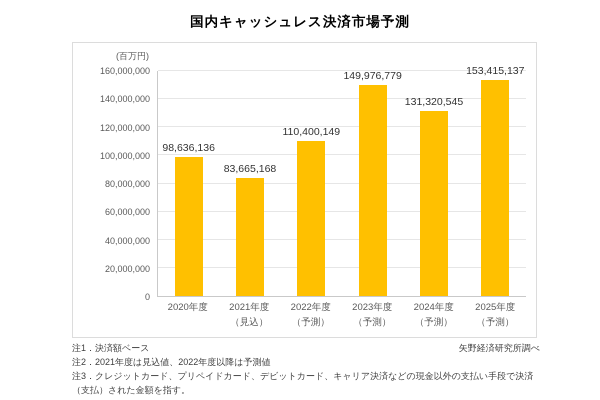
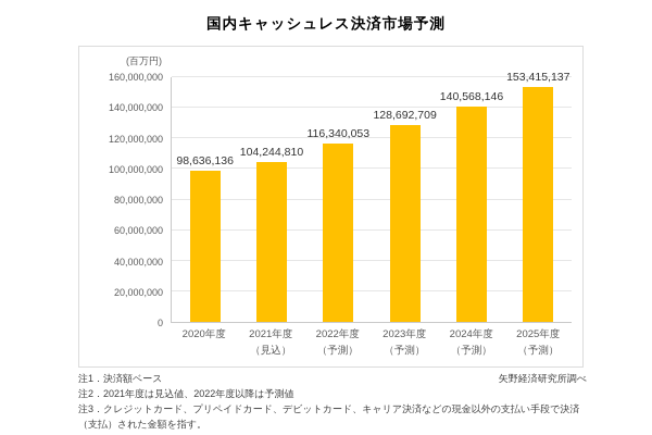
2021年度: 83,665,168 -> 104,244,810
2022年度: 110,400,149 -> 116,340,053
2023年度: 149,976,779 -> 128,692,709
2024年度: 131,320,545 -> 140,568,146
